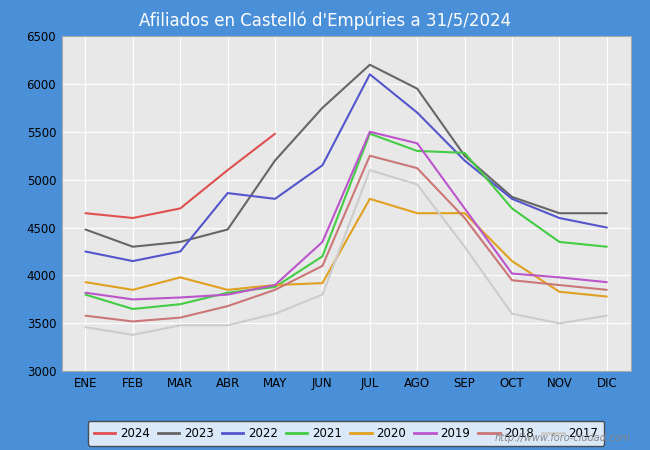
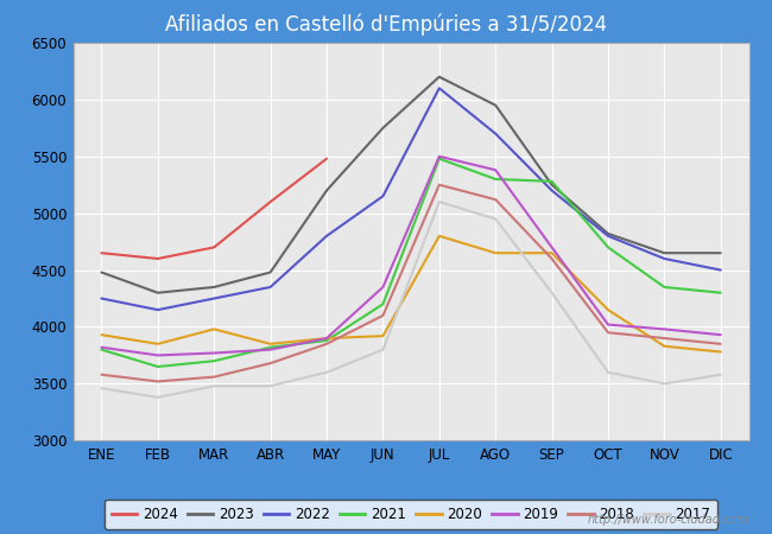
2022/ABR: 4860 -> 4350
